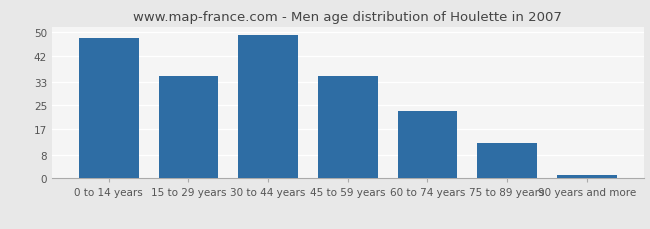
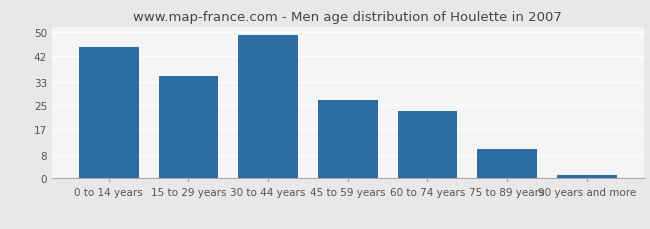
0 to 14 years: 48 -> 45
45 to 59 years: 35 -> 27
75 to 89 years: 12 -> 10
